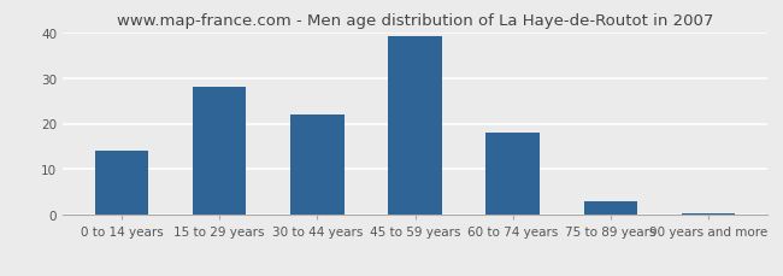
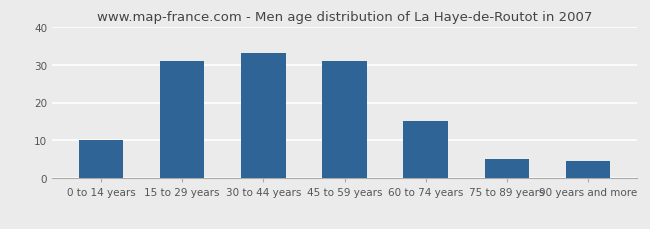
0 to 14 years: 14.0 -> 10.0
15 to 29 years: 28.0 -> 31.0
30 to 44 years: 22.0 -> 33.0
45 to 59 years: 39.0 -> 31.0
60 to 74 years: 18.0 -> 15.0
75 to 89 years: 3.0 -> 5.0
90 years and more: 0.5 -> 4.5
